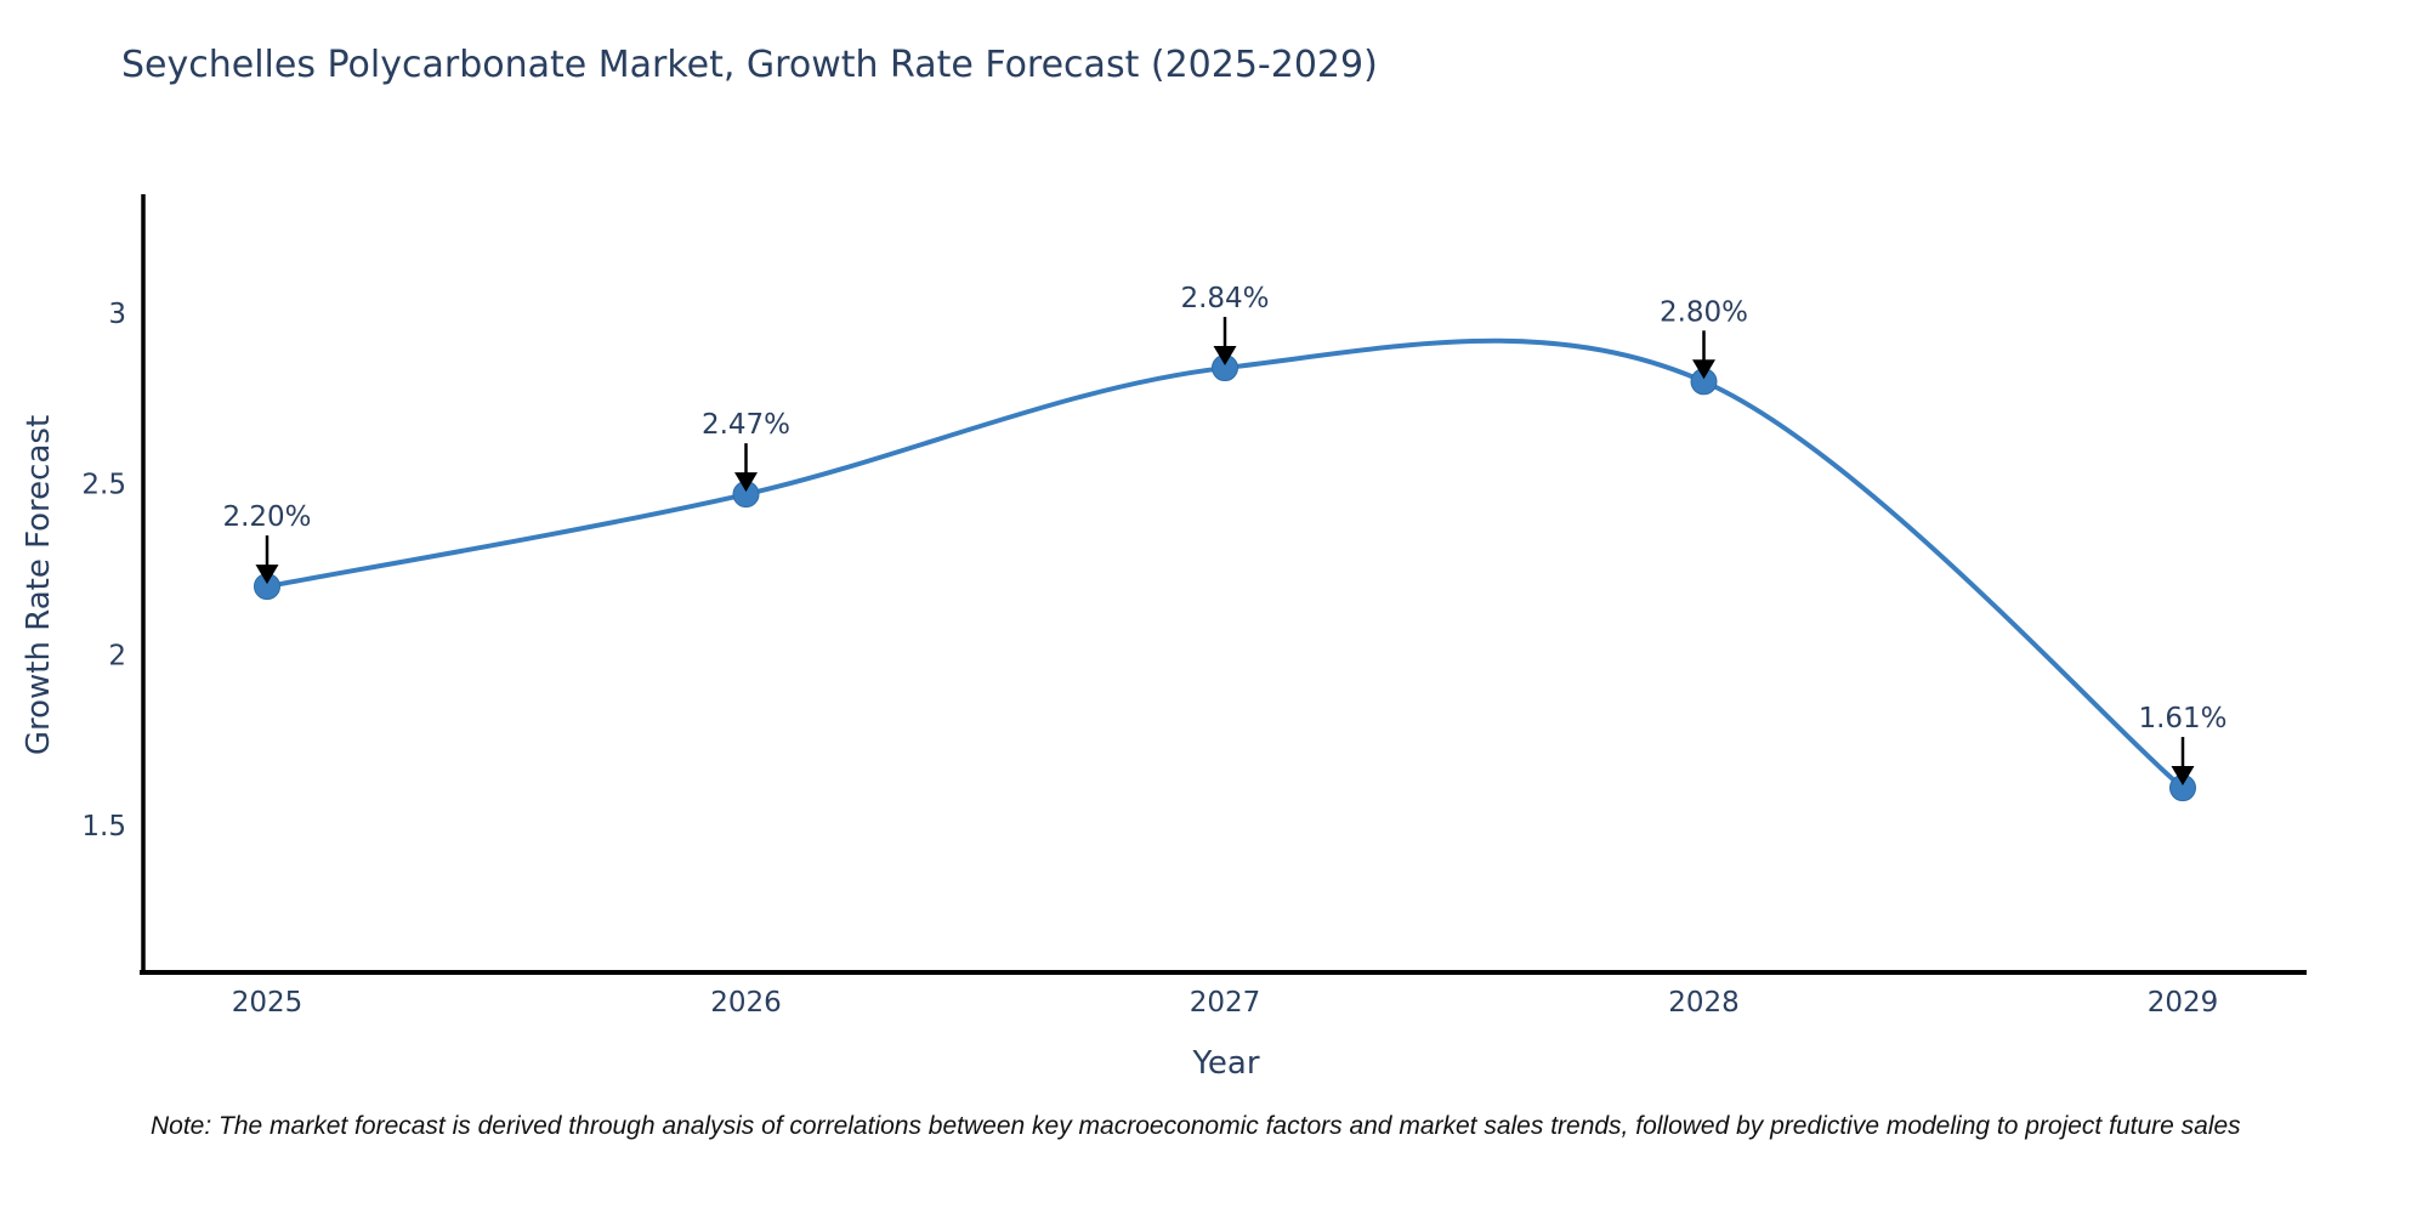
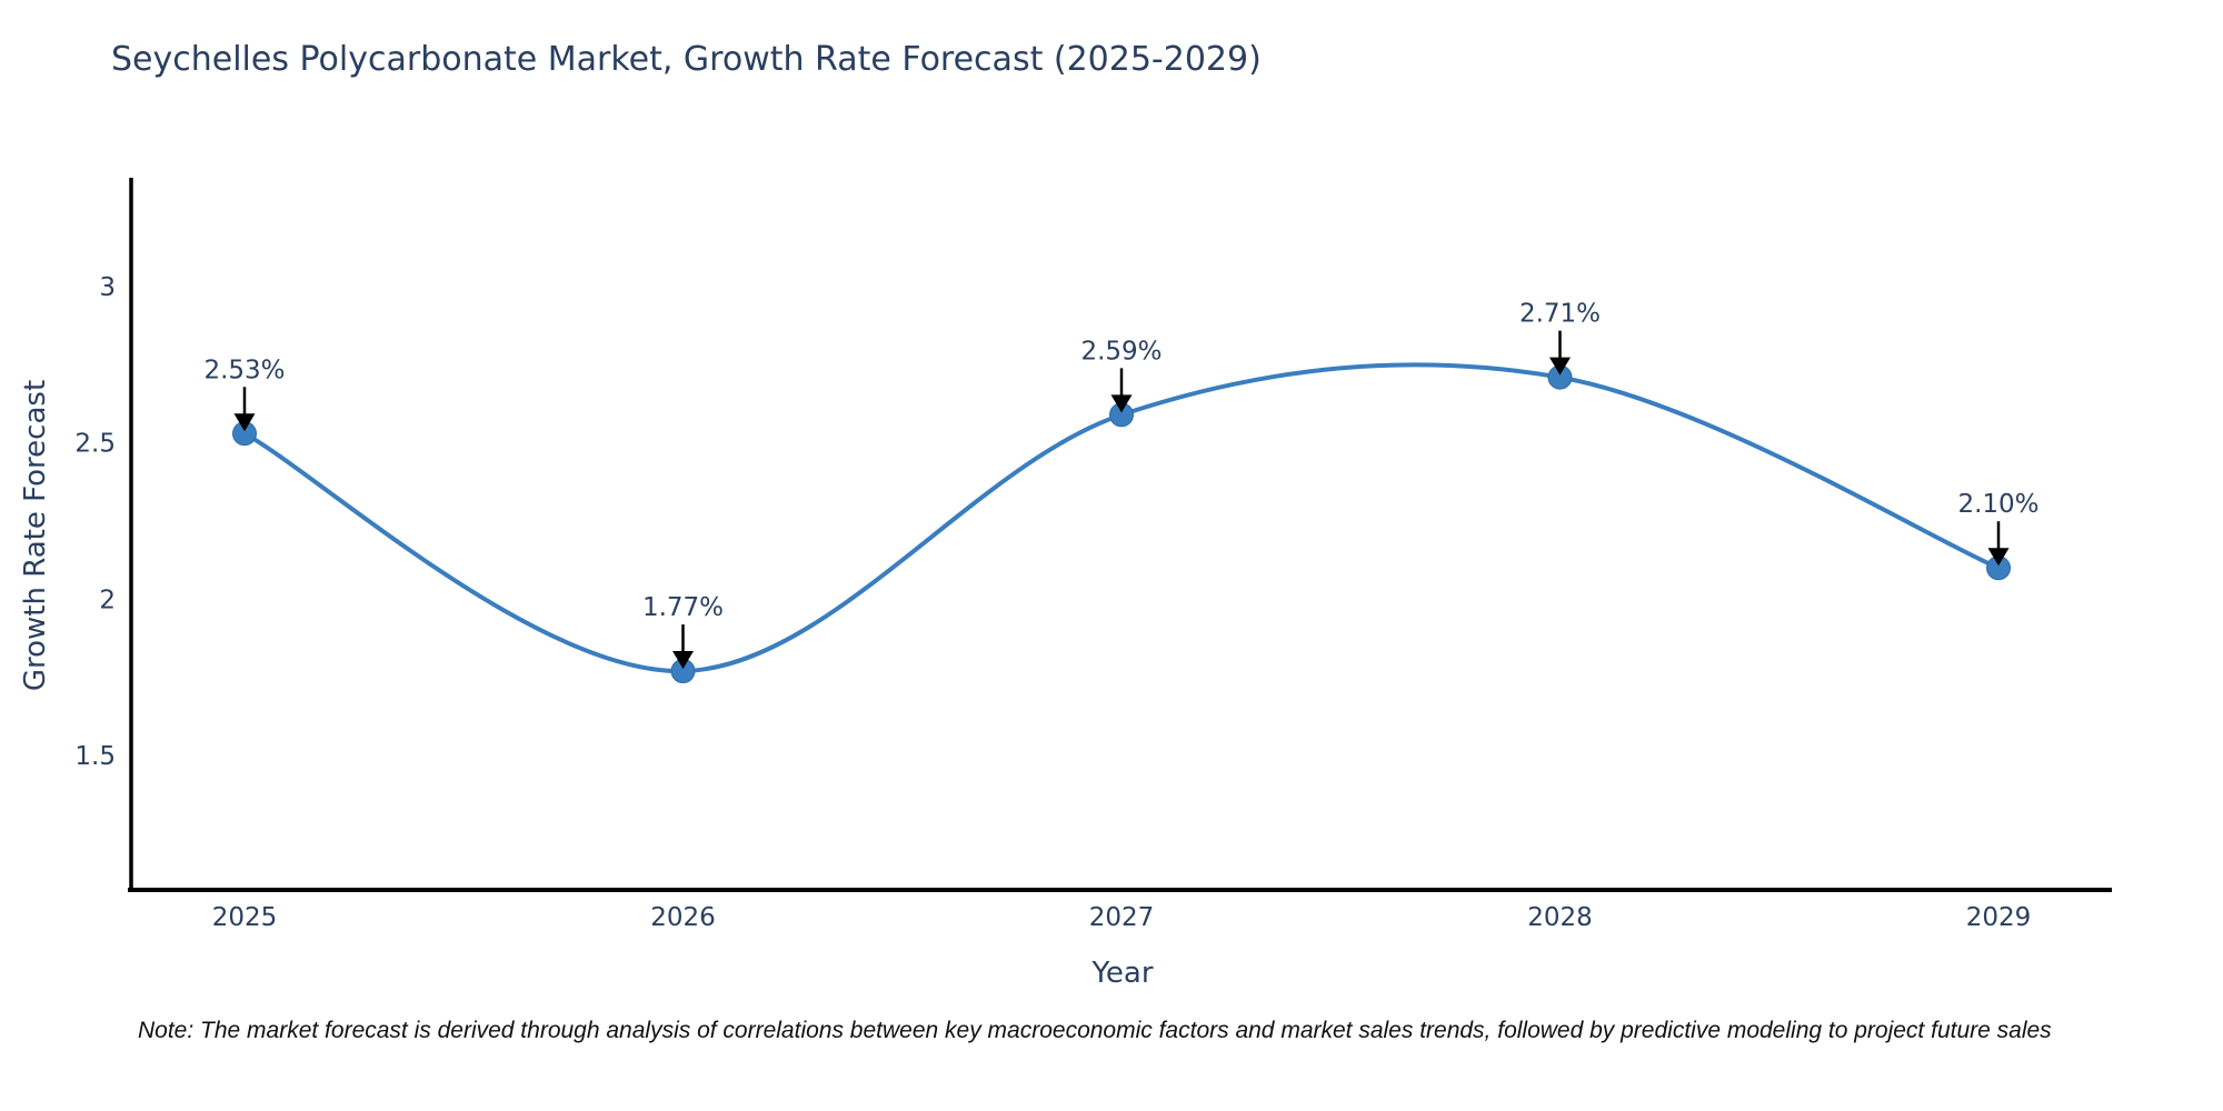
2025: 2.20% -> 2.53%
2026: 2.47% -> 1.77%
2027: 2.84% -> 2.59%
2028: 2.80% -> 2.71%
2029: 1.61% -> 2.10%
